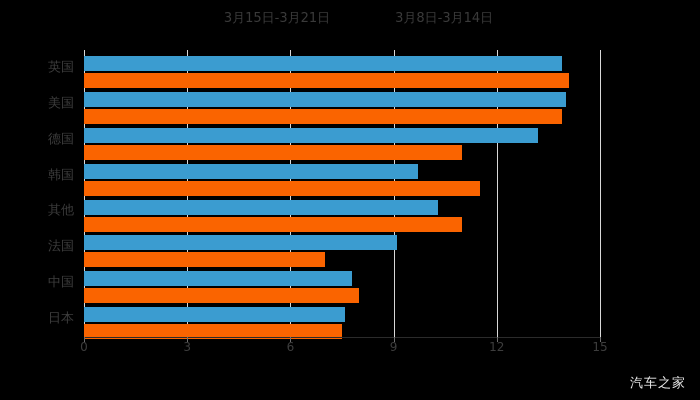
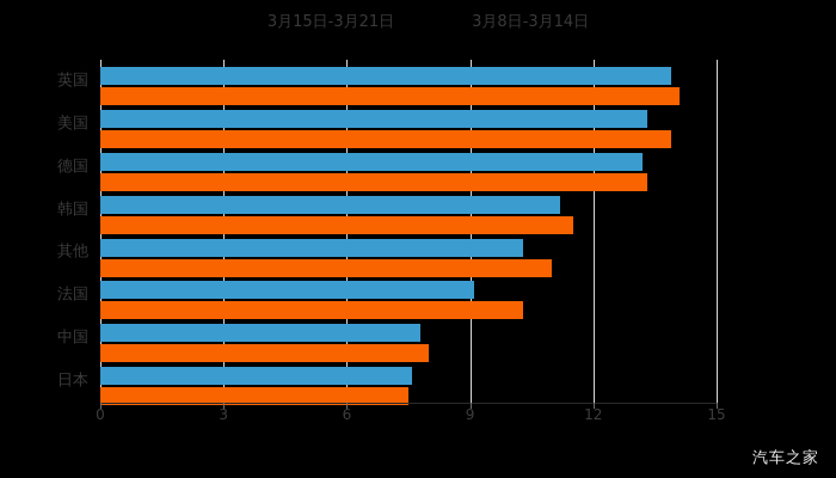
3月15日-3月21日/美国: 14.0 -> 13.3
3月8日-3月14日/德国: 11.0 -> 13.3
3月15日-3月21日/韩国: 9.7 -> 11.2
3月8日-3月14日/法国: 7.0 -> 10.3
